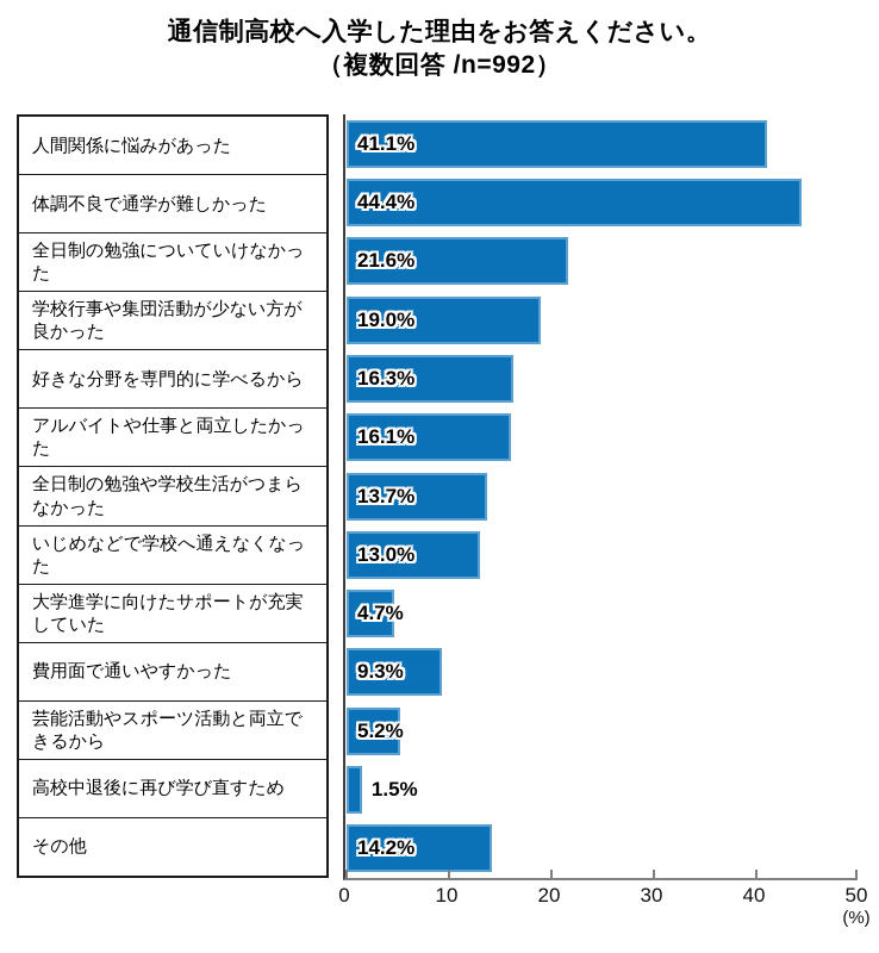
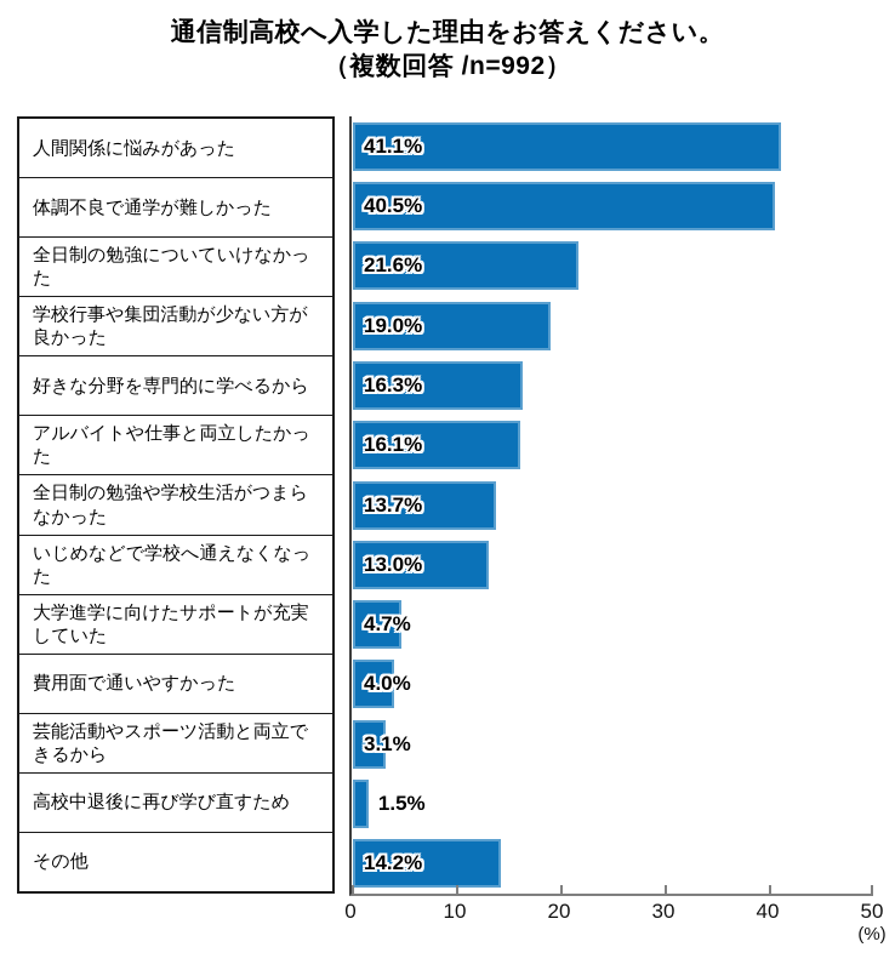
体調不良で通学が難しかった: 44.4% -> 40.5%
費用面で通いやすかった: 9.3% -> 4.0%
芸能活動やスポーツ活動と両立できるから: 5.2% -> 3.1%
